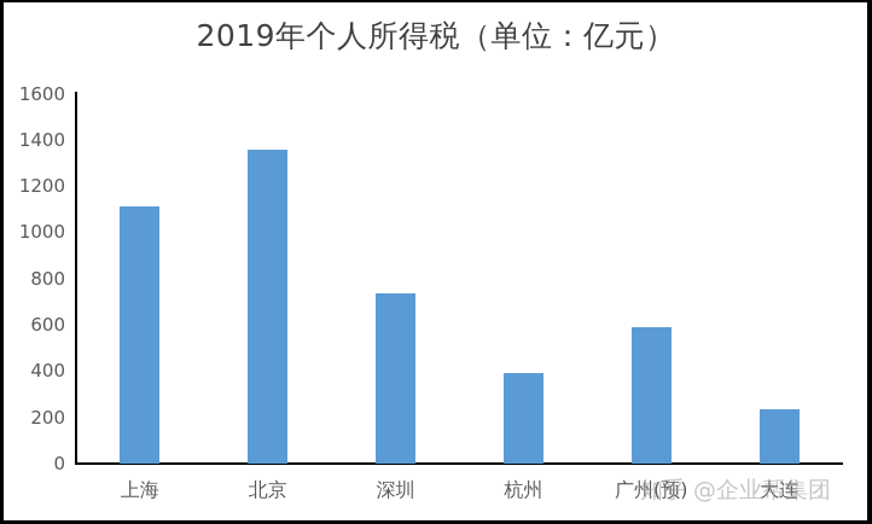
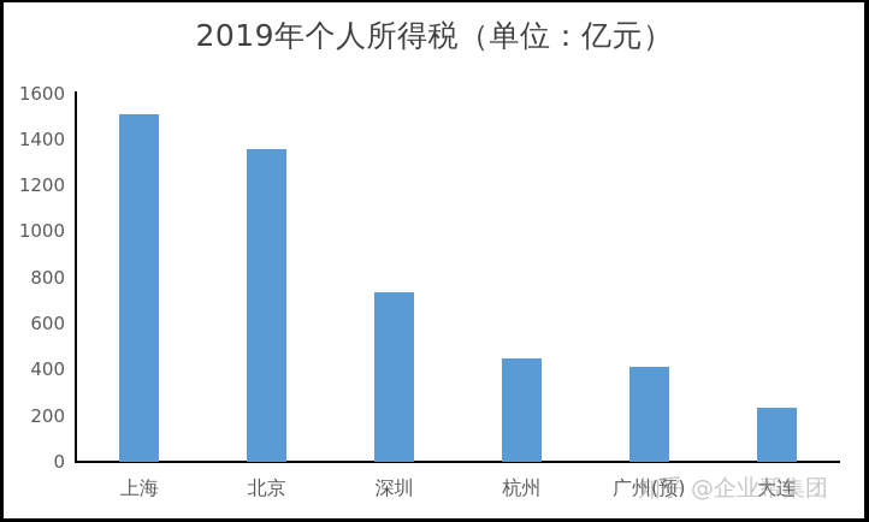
上海: 1110 -> 1510
杭州: 390 -> 450
广州(预): 590 -> 410
